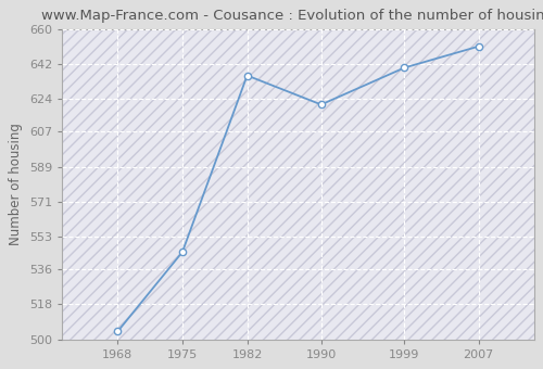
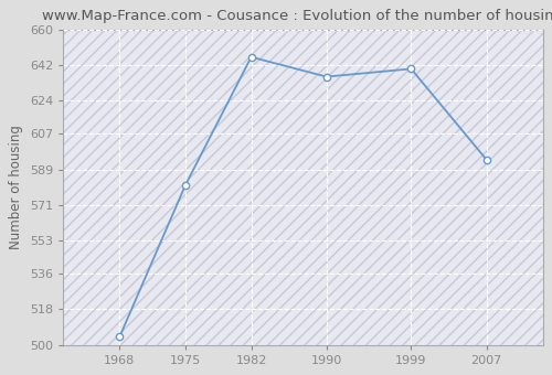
1975: 545 -> 581
1982: 636 -> 646
1990: 621 -> 636
2007: 651 -> 594
